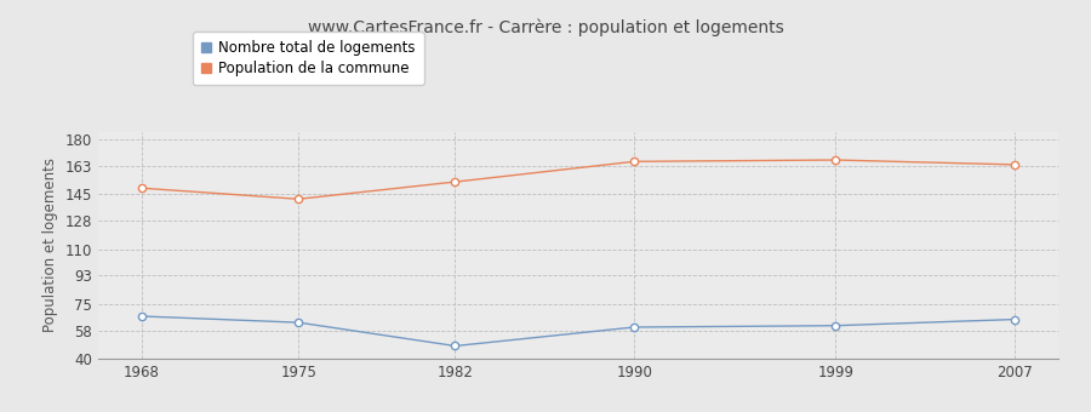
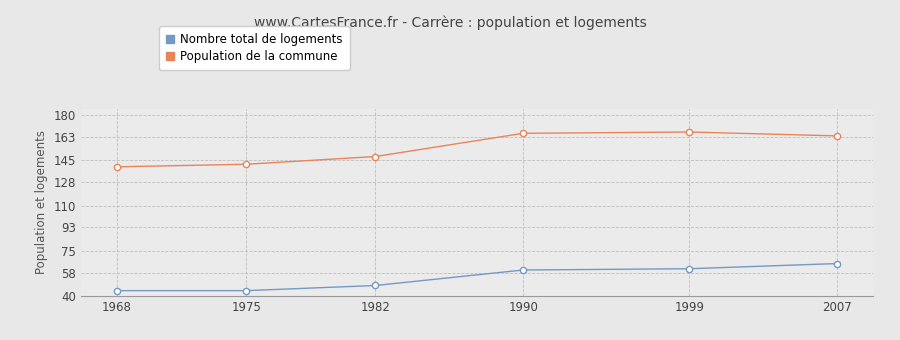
Nombre total de logements/1968: 67 -> 44
Population de la commune/1968: 149 -> 140
Nombre total de logements/1975: 63 -> 44
Population de la commune/1982: 153 -> 148
